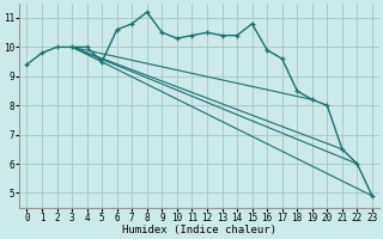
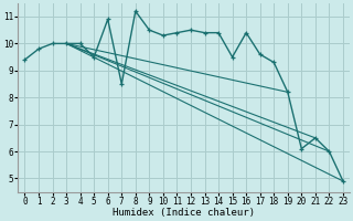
6: 10.6 -> 10.9
7: 10.8 -> 8.5
15: 10.8 -> 9.5
16: 9.9 -> 10.4
18: 8.5 -> 9.3
20: 8.0 -> 6.1
